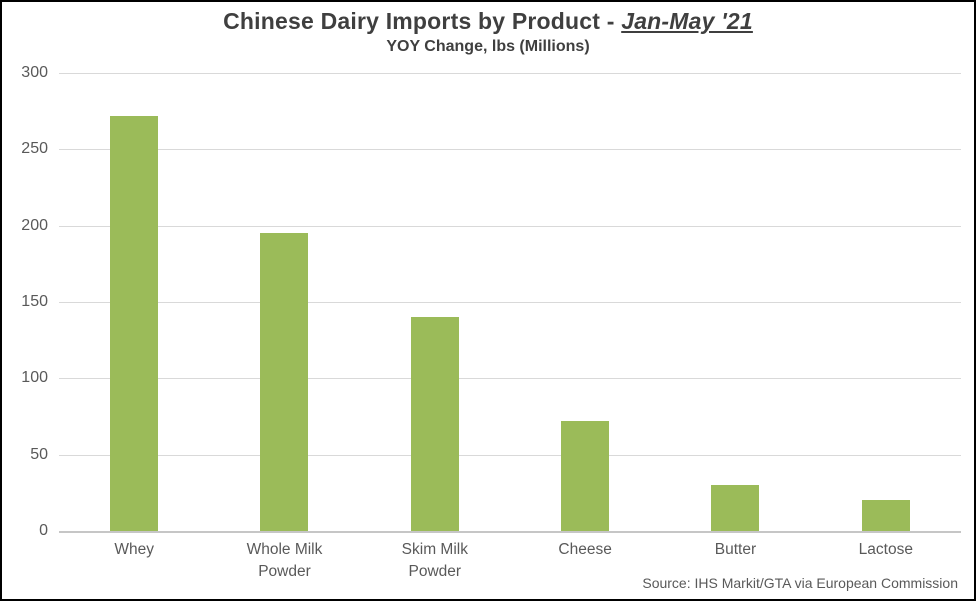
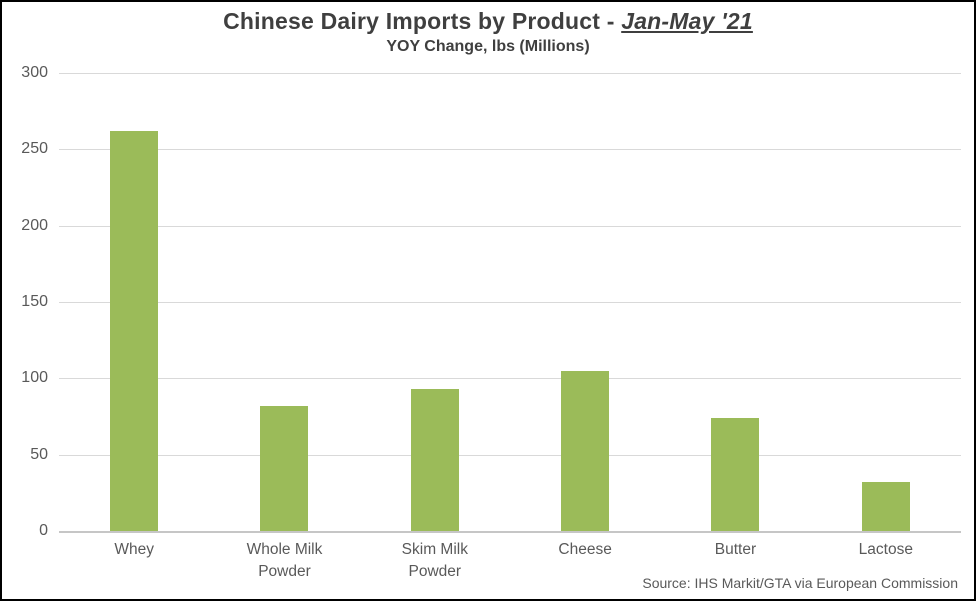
Whey: 272 -> 262
Whole Milk Powder: 195 -> 82
Skim Milk Powder: 140 -> 93
Cheese: 72 -> 105
Butter: 30 -> 74
Lactose: 20 -> 32
